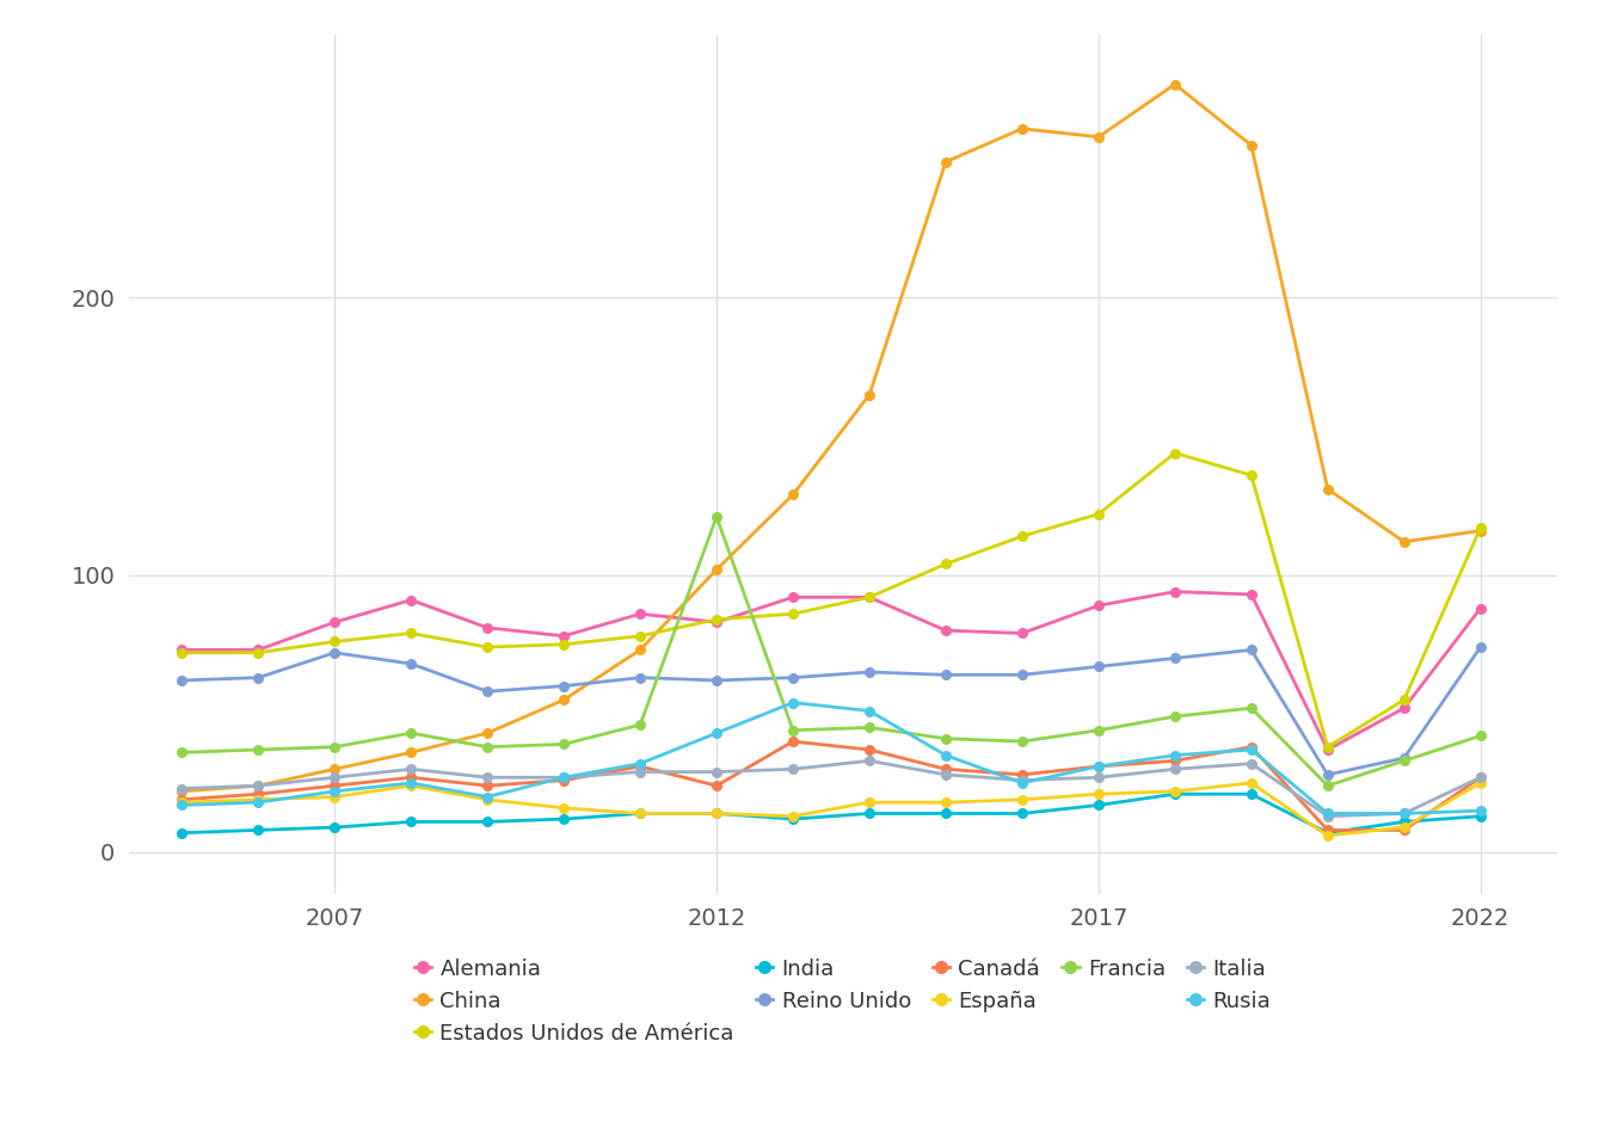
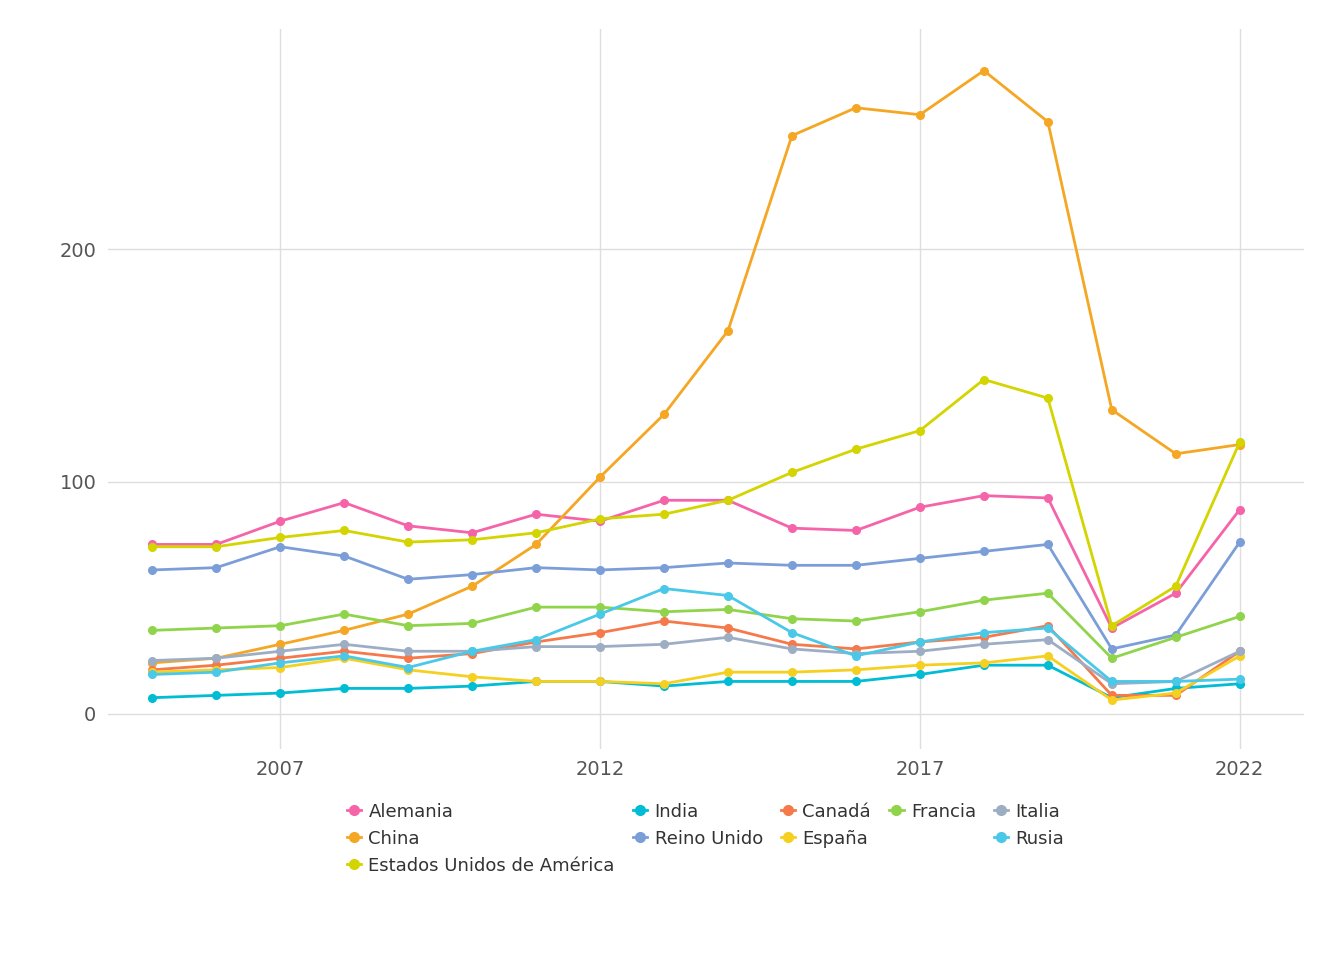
Canadá/2012: 24 -> 35
Francia/2012: 121 -> 46
